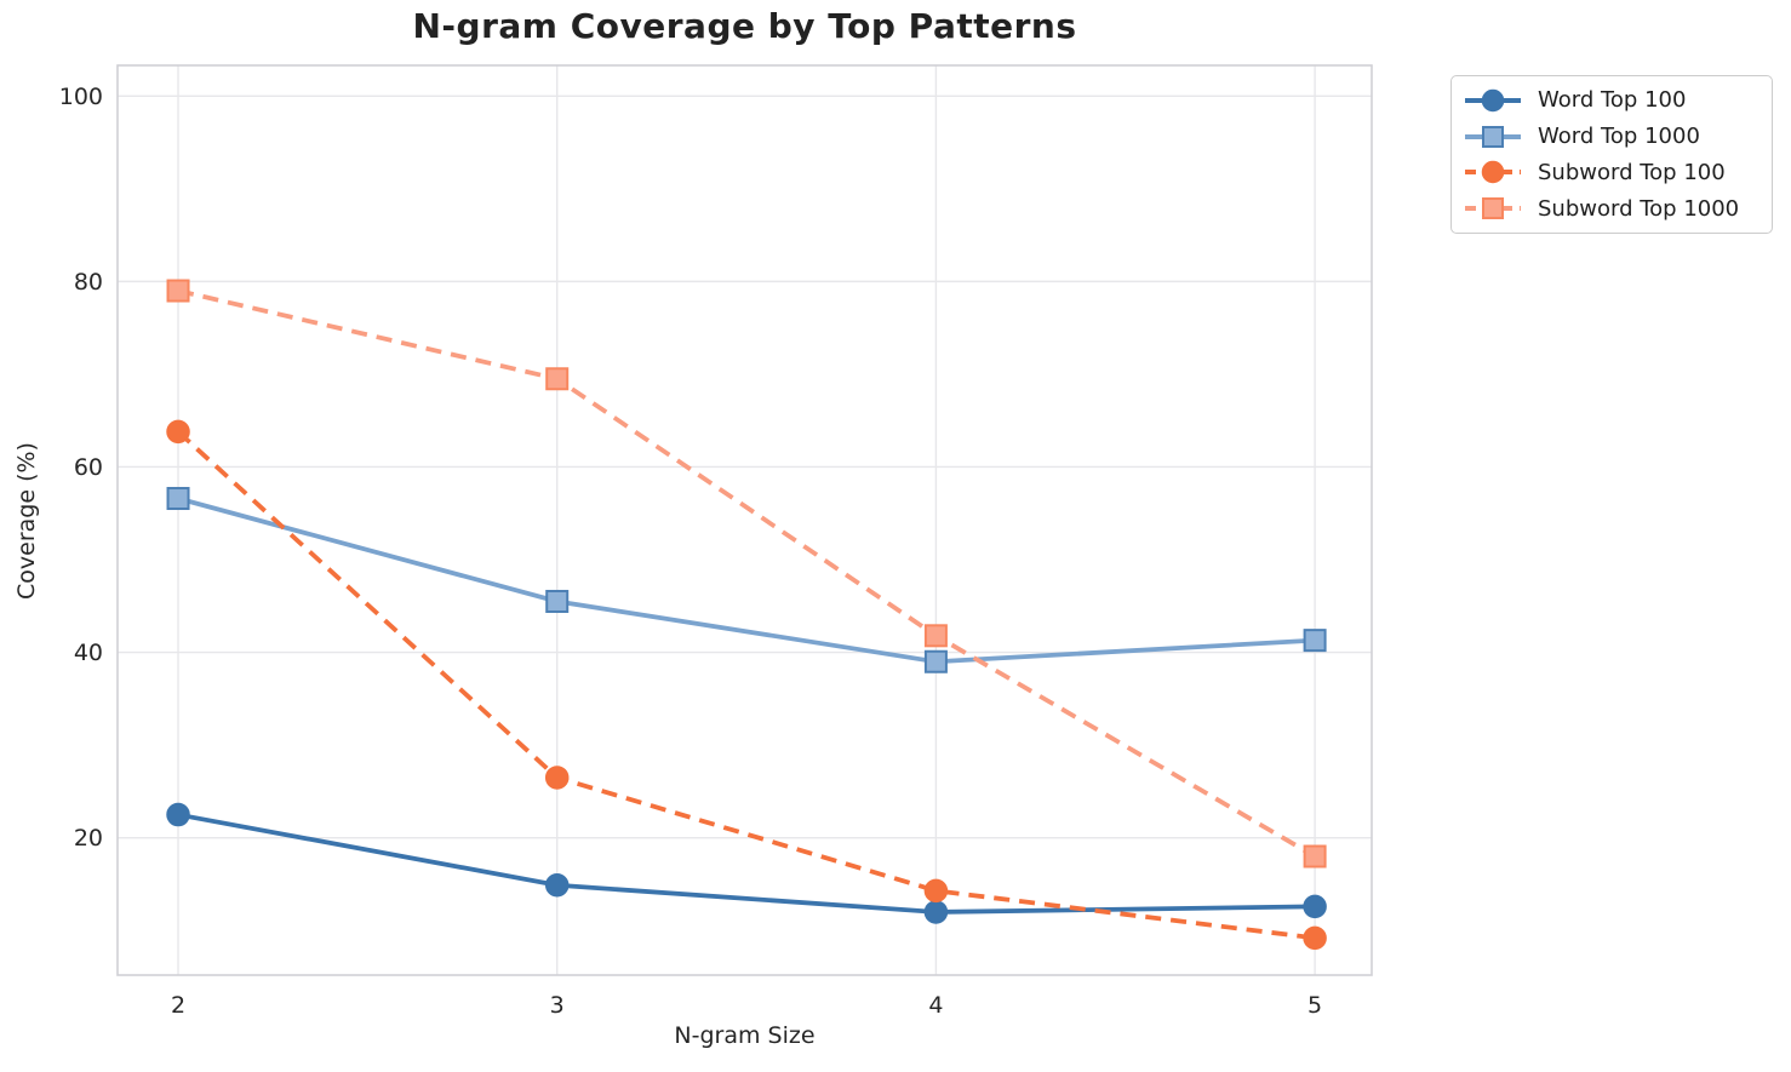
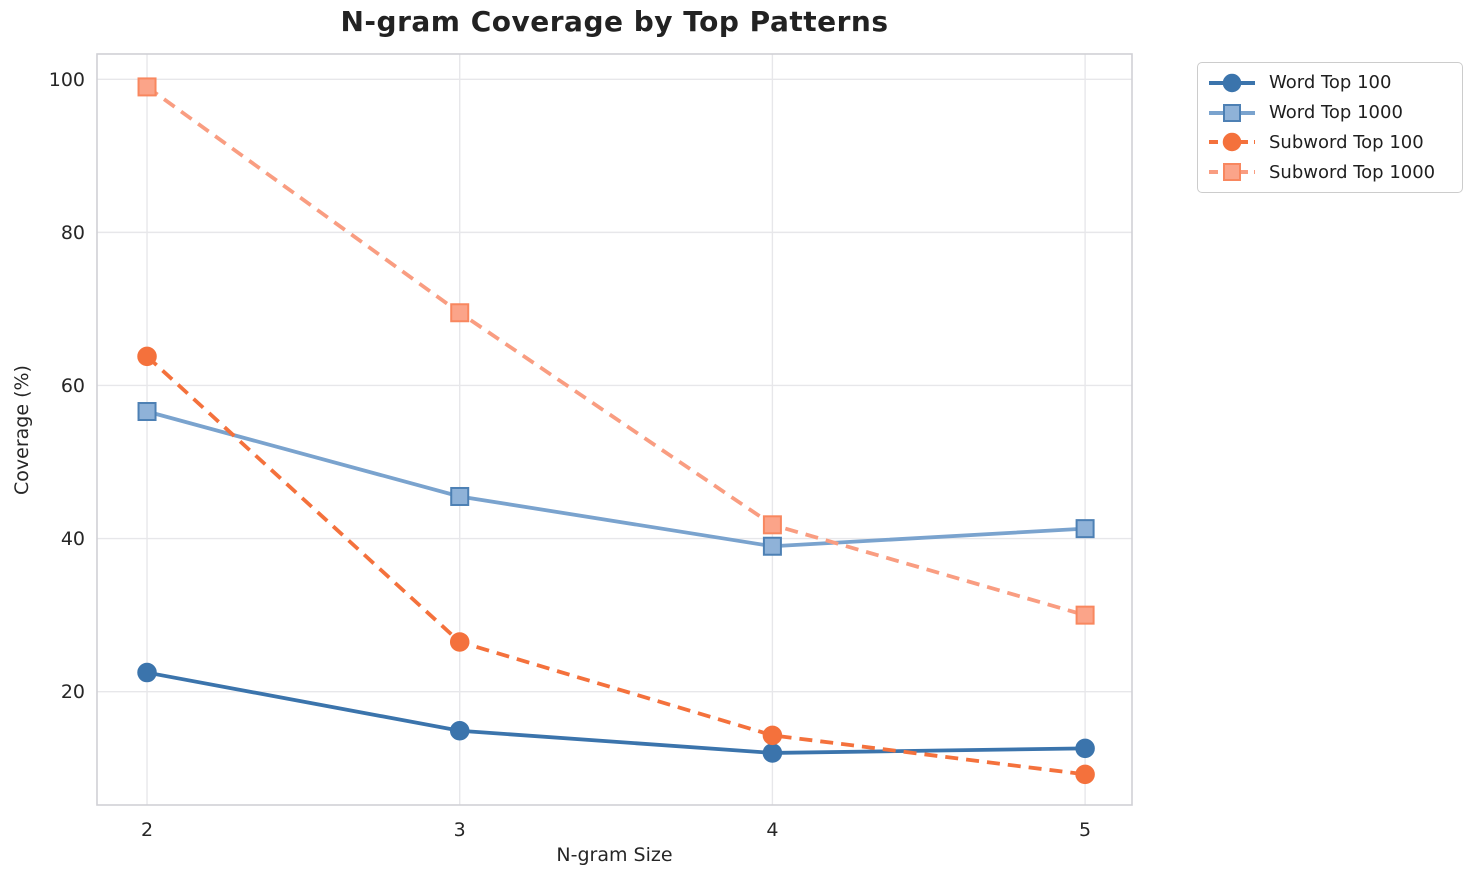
Subword Top 1000/2: 79 -> 99
Subword Top 1000/5: 18 -> 30
